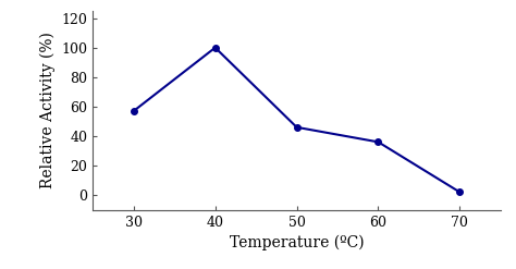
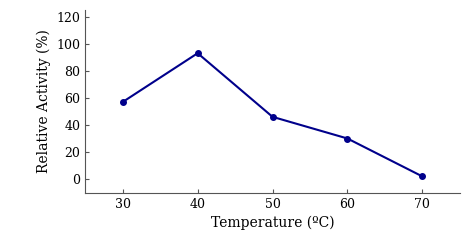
40: 100 -> 93
60: 36 -> 30
